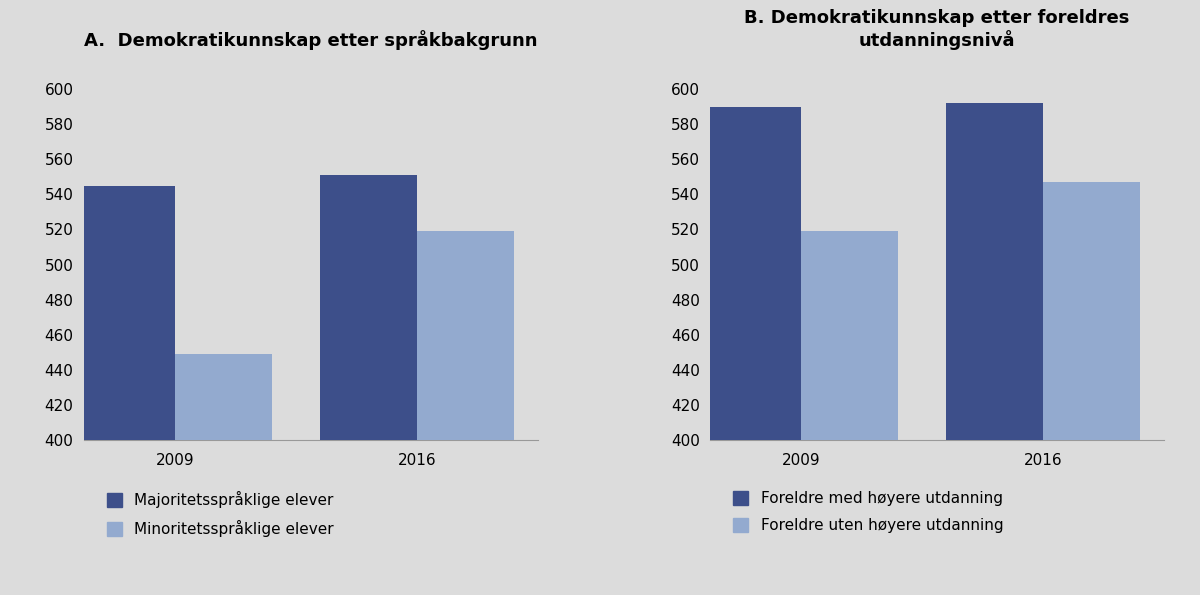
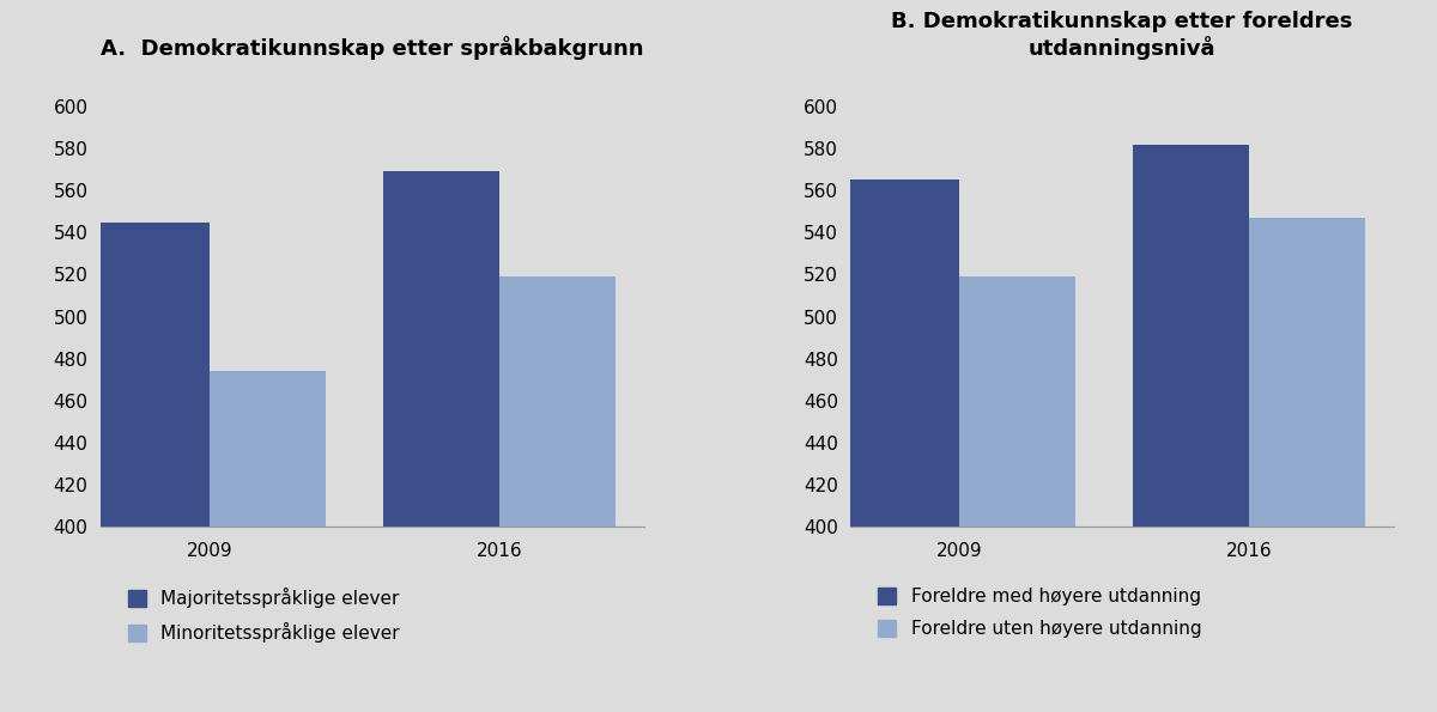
A. Demokratikunnskap etter språkbakgrunn/Minoritetsspråklige elever/2009: 449 -> 474
A. Demokratikunnskap etter språkbakgrunn/Majoritetsspråklige elever/2016: 551 -> 569
B. Demokratikunnskap etter foreldres utdanningsnivå/Foreldre med høyere utdanning/2009: 590 -> 565
B. Demokratikunnskap etter foreldres utdanningsnivå/Foreldre med høyere utdanning/2016: 592 -> 582
